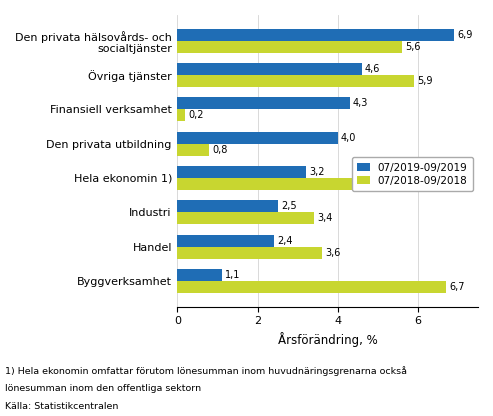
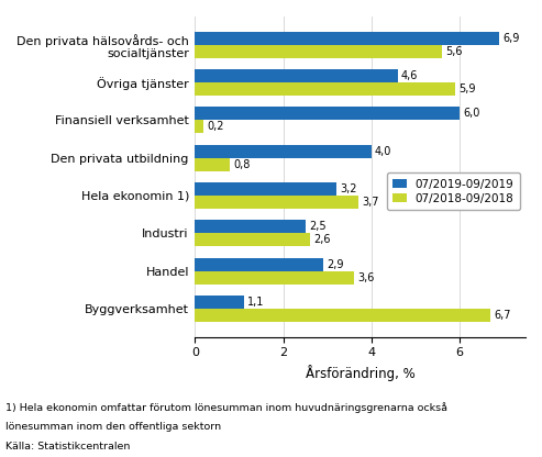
07/2019-09/2019/Finansiell verksamhet: 4,3 -> 6,0
07/2018-09/2018/Hela ekonomin 1): 4.4 -> 3.7
07/2018-09/2018/Industri: 3,4 -> 2,6
07/2019-09/2019/Handel: 2,4 -> 2,9
